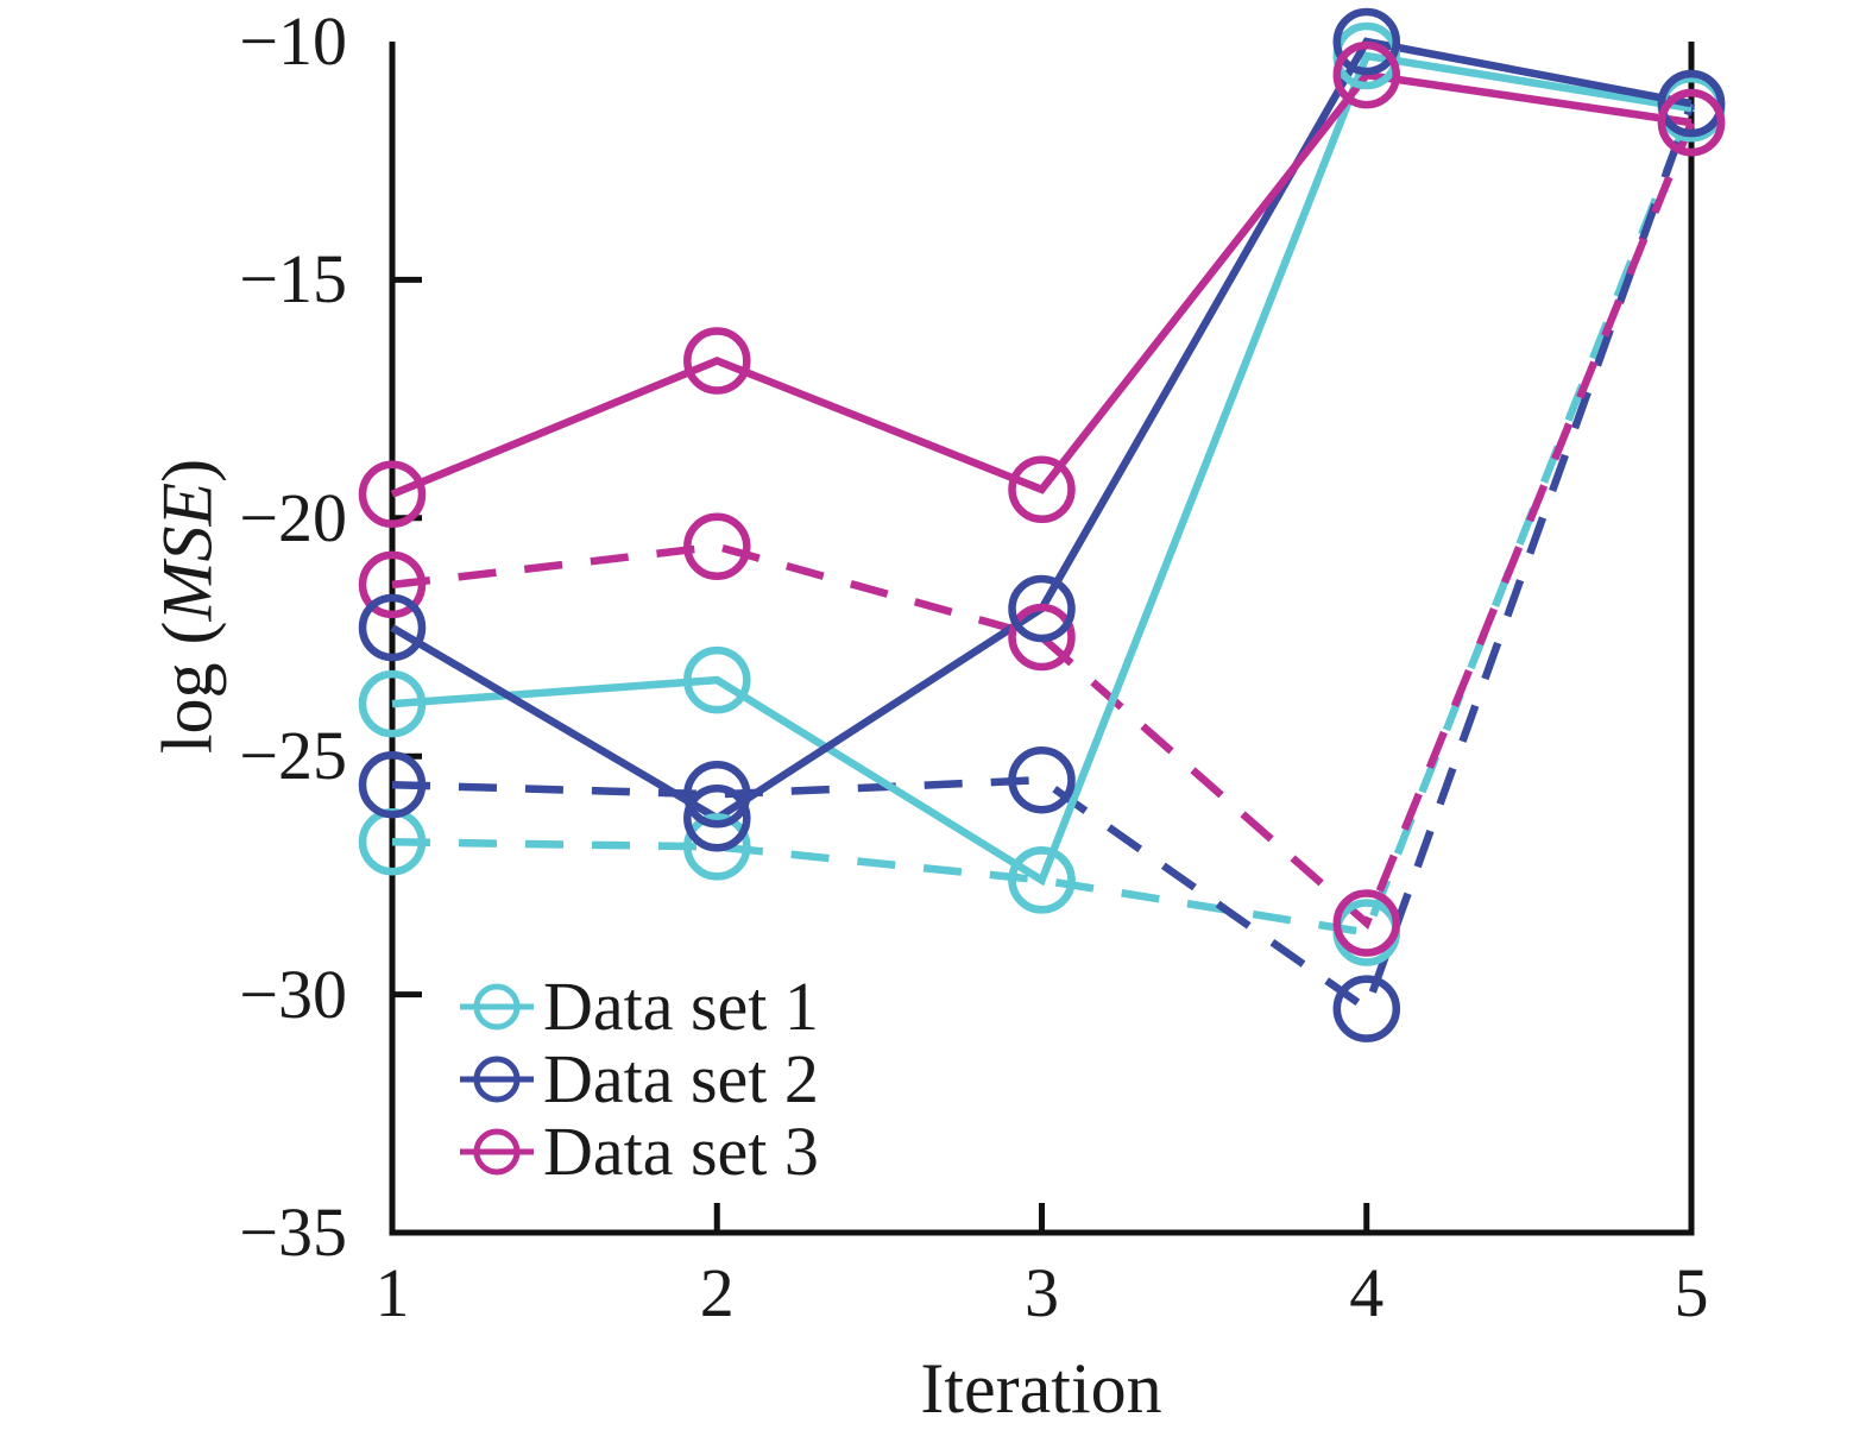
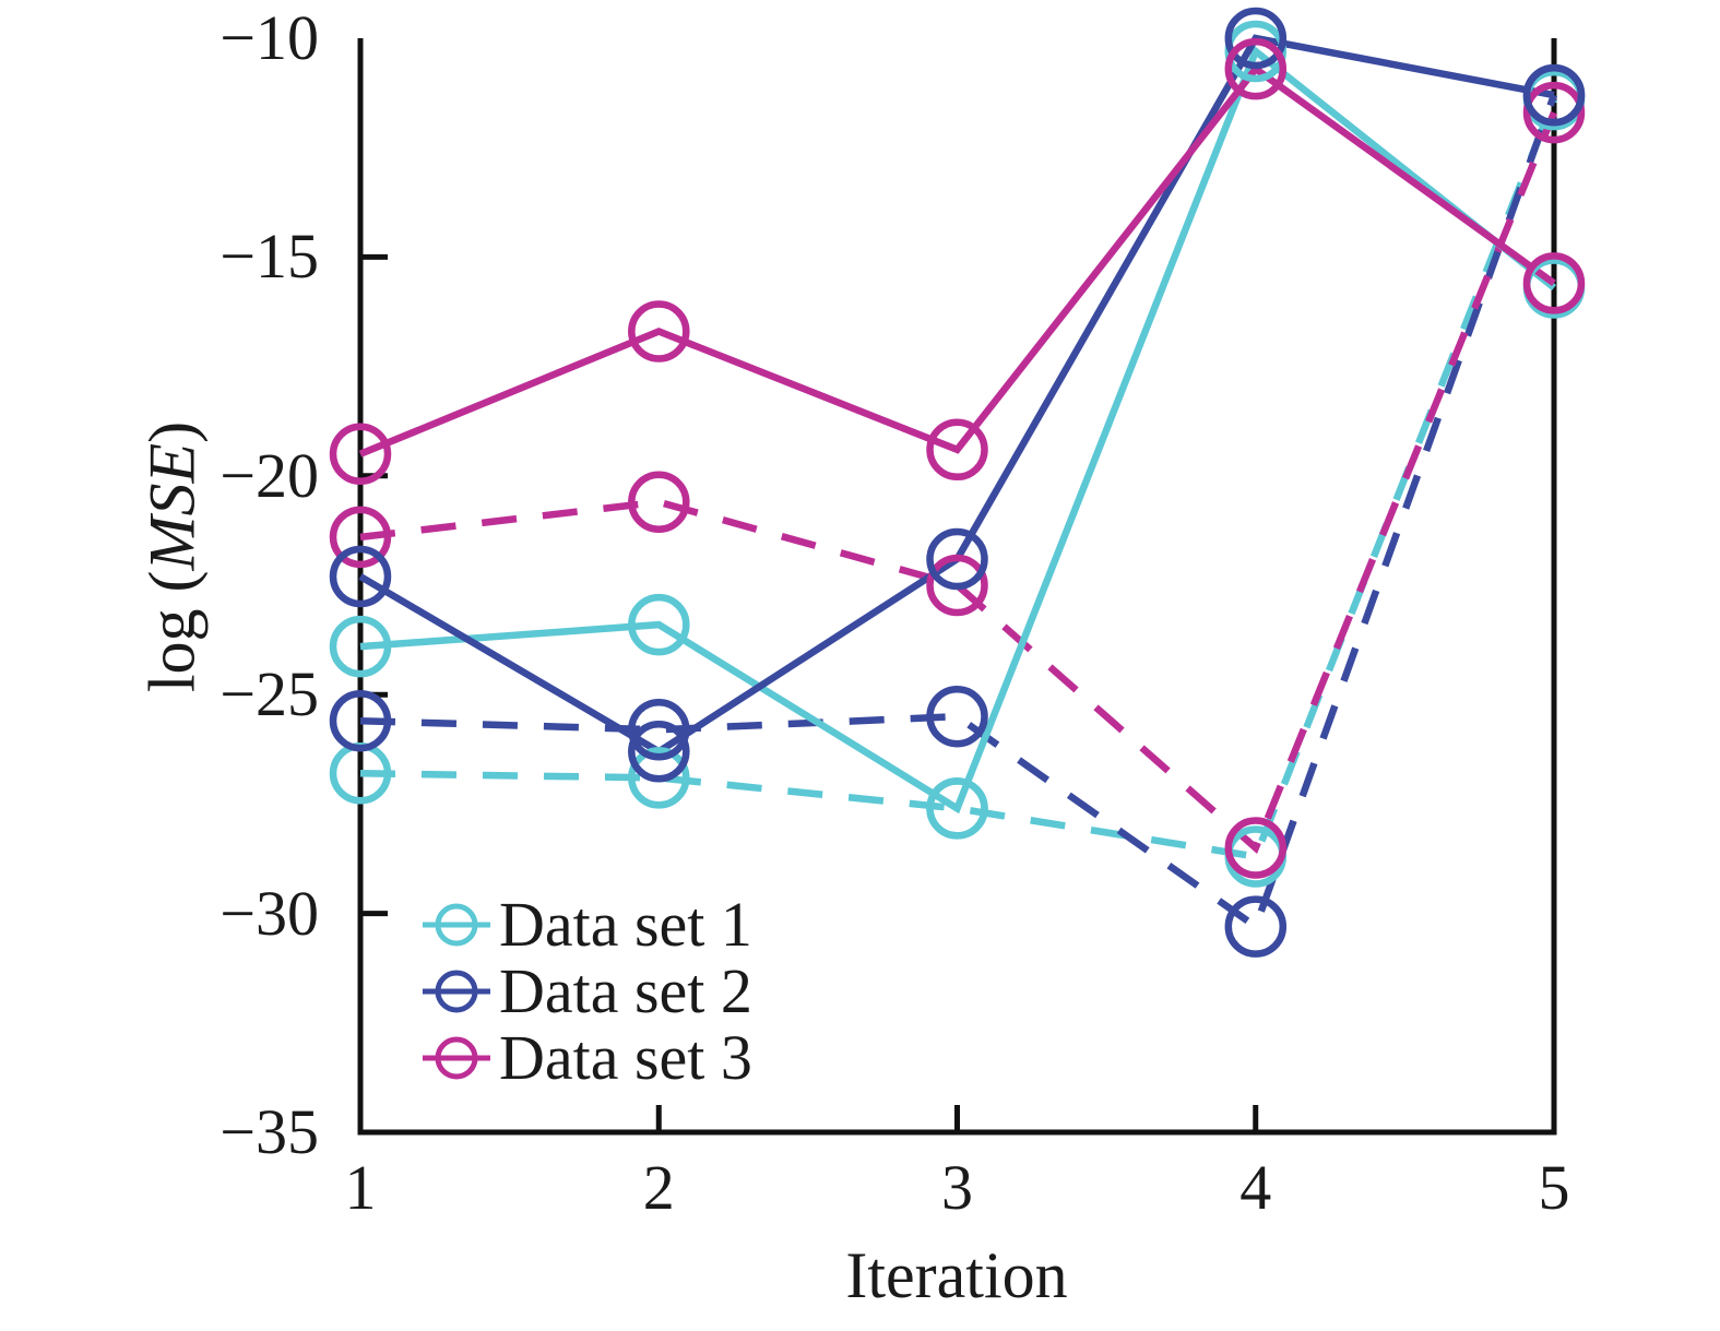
Data set 1/5: -11.4 -> -15.7
Data set 3/5: -11.7 -> -15.6
